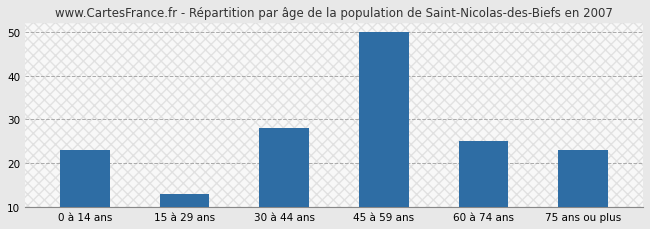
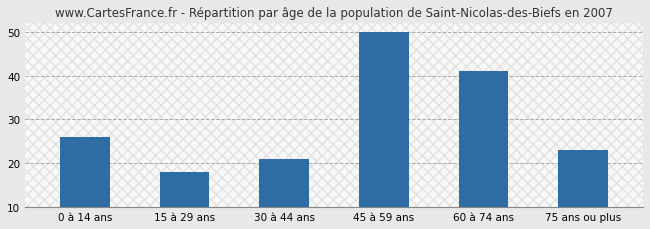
0 à 14 ans: 23 -> 26
15 à 29 ans: 13 -> 18
30 à 44 ans: 28 -> 21
60 à 74 ans: 25 -> 41
